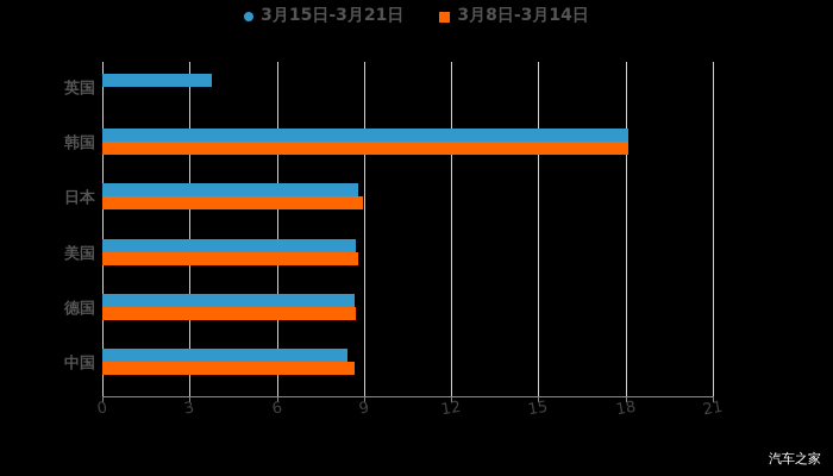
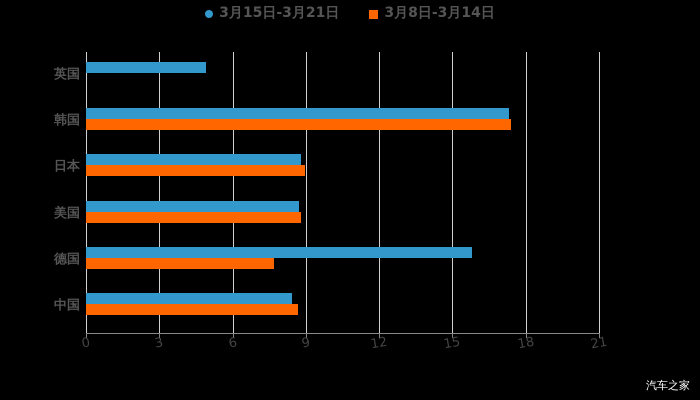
3月15日-3月21日/英国: 3.8 -> 4.9
3月15日-3月21日/韩国: 18.1 -> 17.3
3月8日-3月14日/韩国: 18.1 -> 17.4
3月15日-3月21日/德国: 8.7 -> 15.8
3月8日-3月14日/德国: 8.7 -> 7.7
